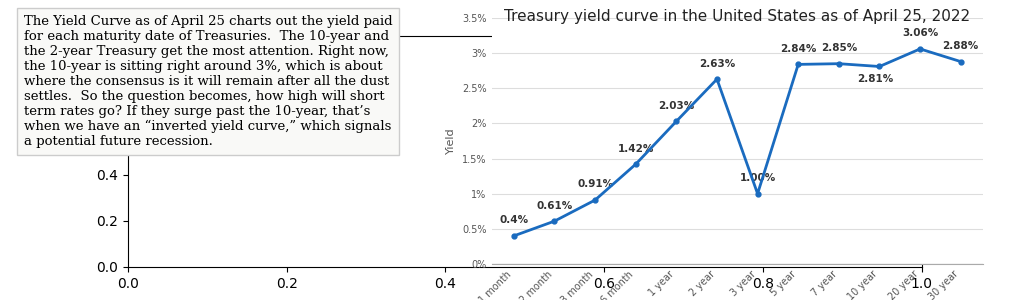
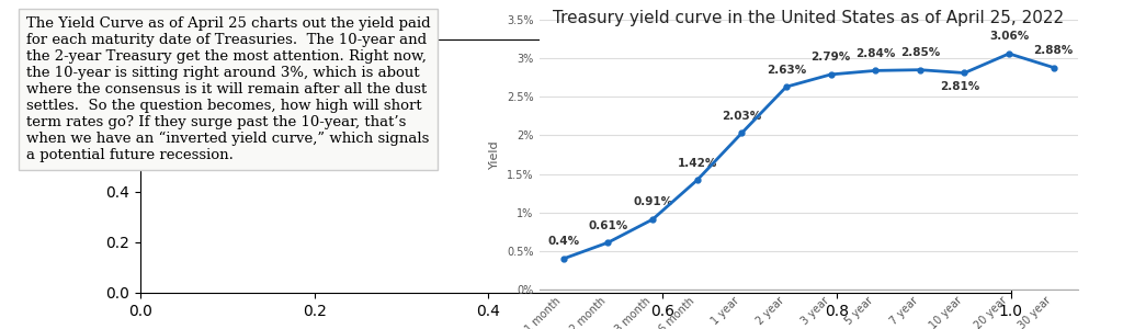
3 year: 1.00% -> 2.79%
